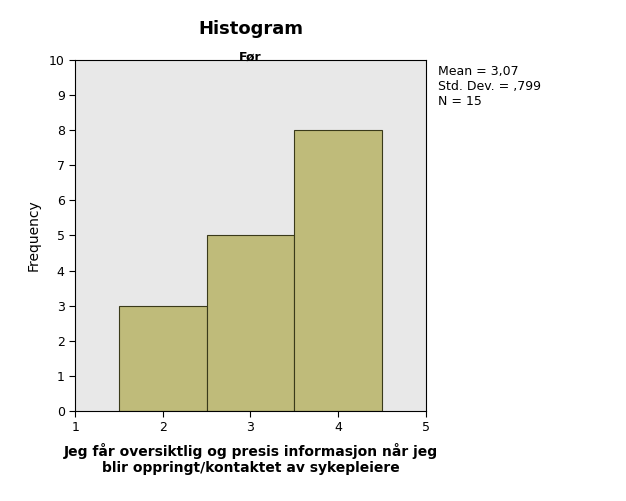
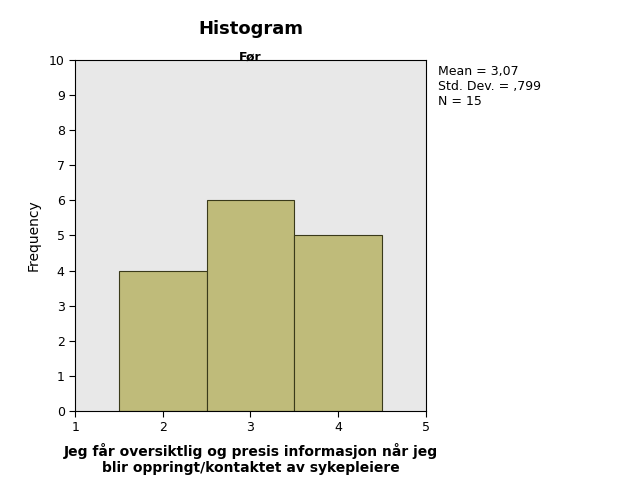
2: 3 -> 4
3: 5 -> 6
4: 8 -> 5
